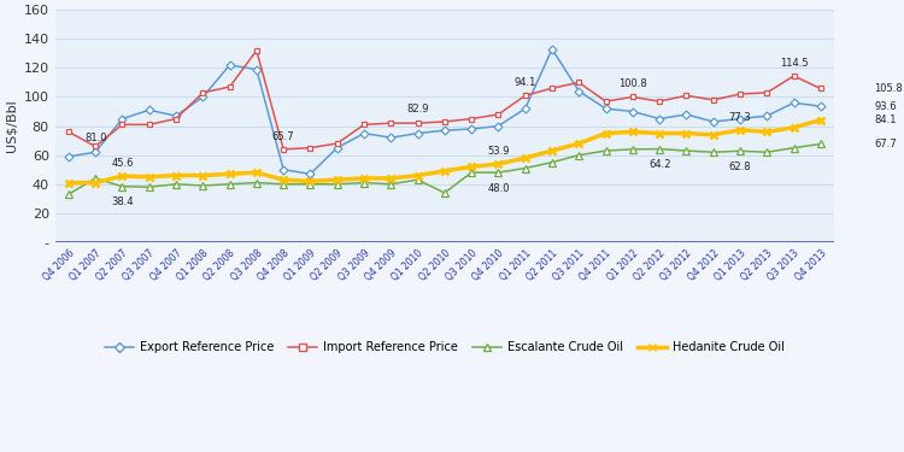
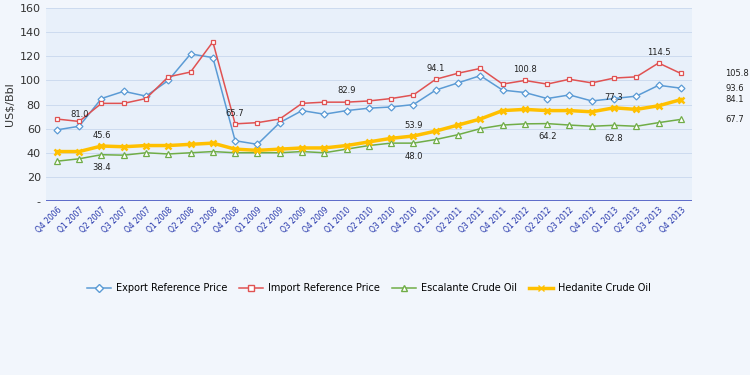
Import Reference Price/Q4 2006: 76 -> 68
Escalante Crude Oil/Q1 2007: 44 -> 35
Escalante Crude Oil/Q2 2010: 34 -> 46
Export Reference Price/Q2 2011: 133 -> 98
